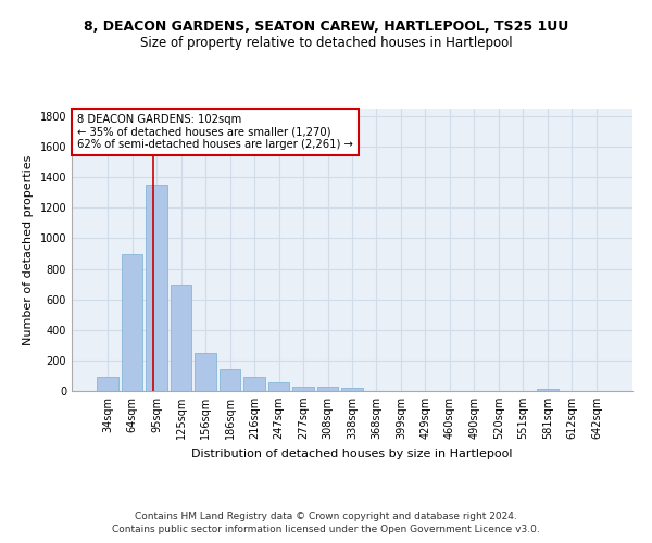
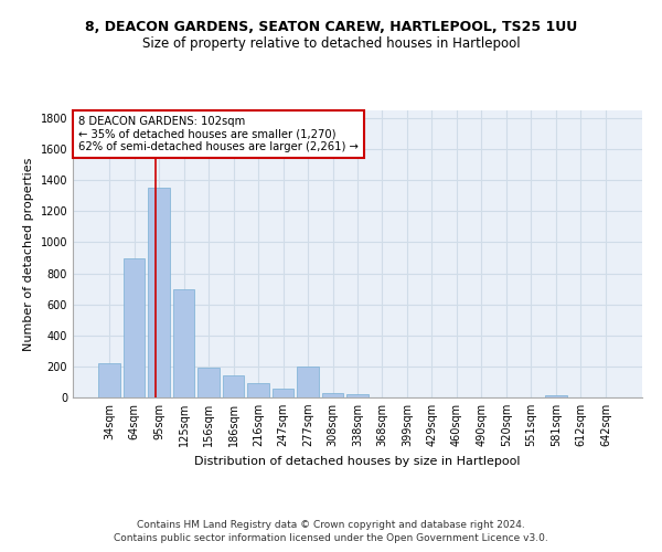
34sqm: 90 -> 220
156sqm: 250 -> 190
277sqm: 30 -> 200
